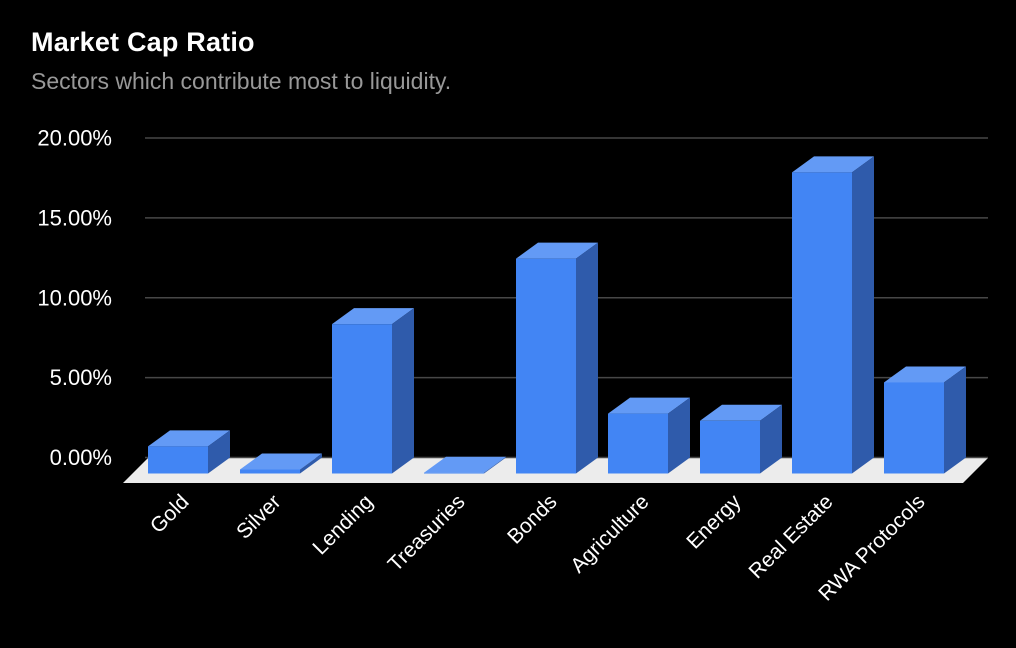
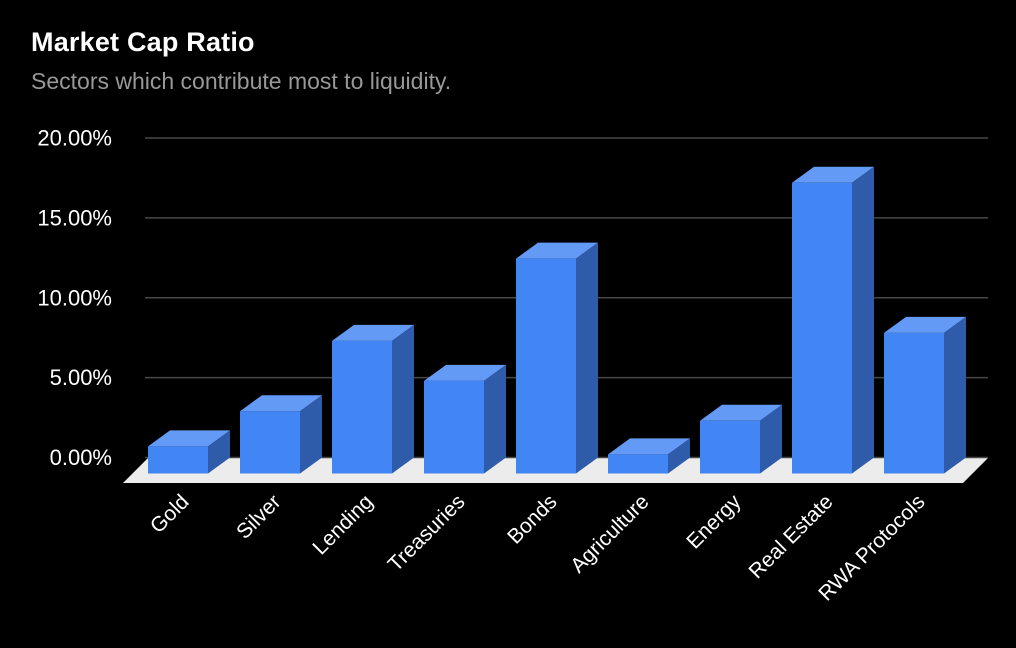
Silver: 0.2% -> 3.9%
Lending: 9.3% -> 8.3%
Treasuries: 0.1% -> 5.8%
Agriculture: 3.8% -> 1.2%
Real Estate: 18.9% -> 18.2%
RWA Protocols: 5.7% -> 8.8%
